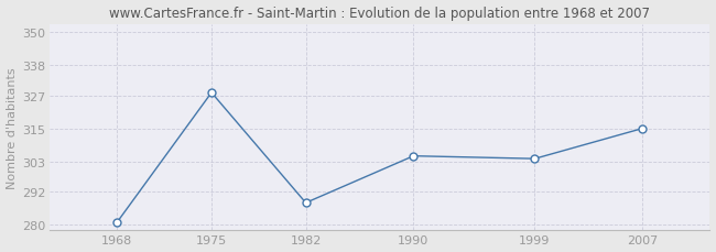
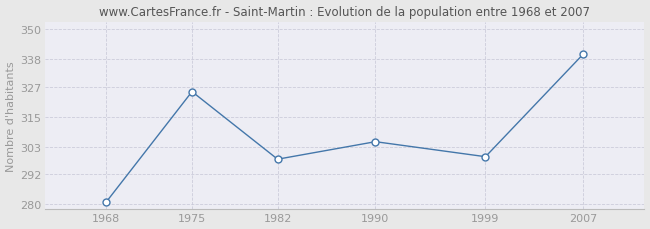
1975: 328 -> 325
1982: 288 -> 298
1999: 304 -> 299
2007: 315 -> 340
